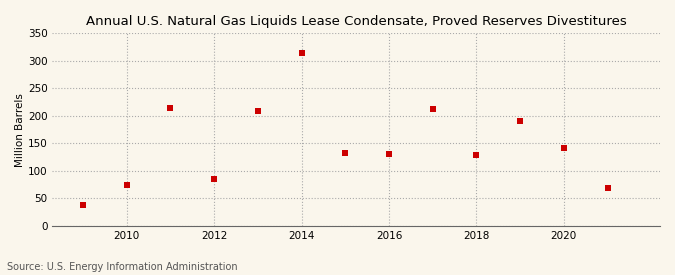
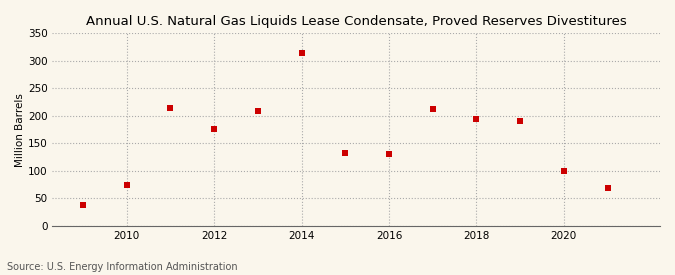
2012: 85 -> 176
2018: 128 -> 194
2020: 142 -> 100
